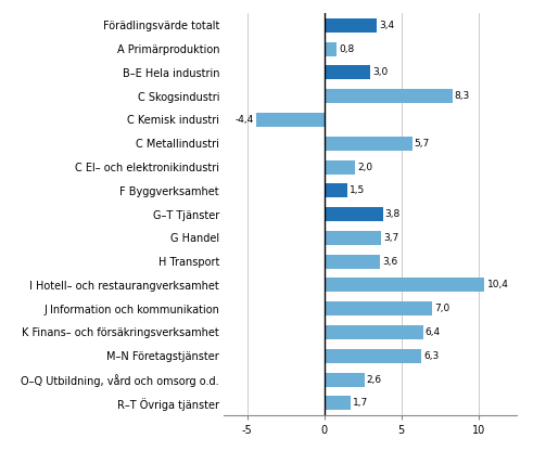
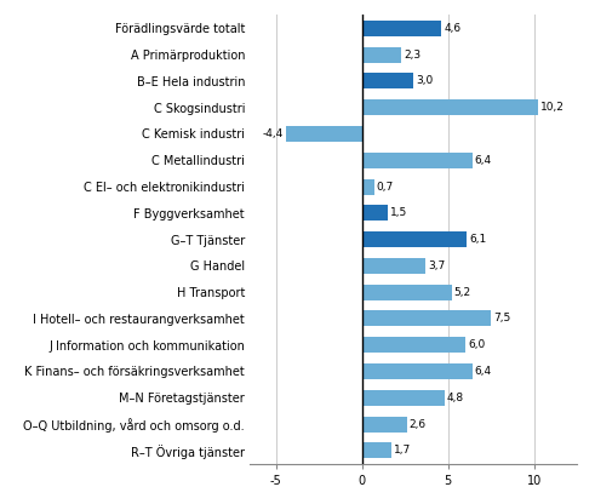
Förädlingsvärde totalt: 3,4 -> 4,6
A Primärproduktion: 0,8 -> 2,3
C Skogsindustri: 8,3 -> 10,2
C Metallindustri: 5,7 -> 6,4
C El– och elektronikindustri: 2,0 -> 0,7
G–T Tjänster: 3,8 -> 6,1
H Transport: 3,6 -> 5,2
I Hotell– och restaurangverksamhet: 10,4 -> 7,5
J Information och kommunikation: 7,0 -> 6,0
M–N Företagstjänster: 6,3 -> 4,8
